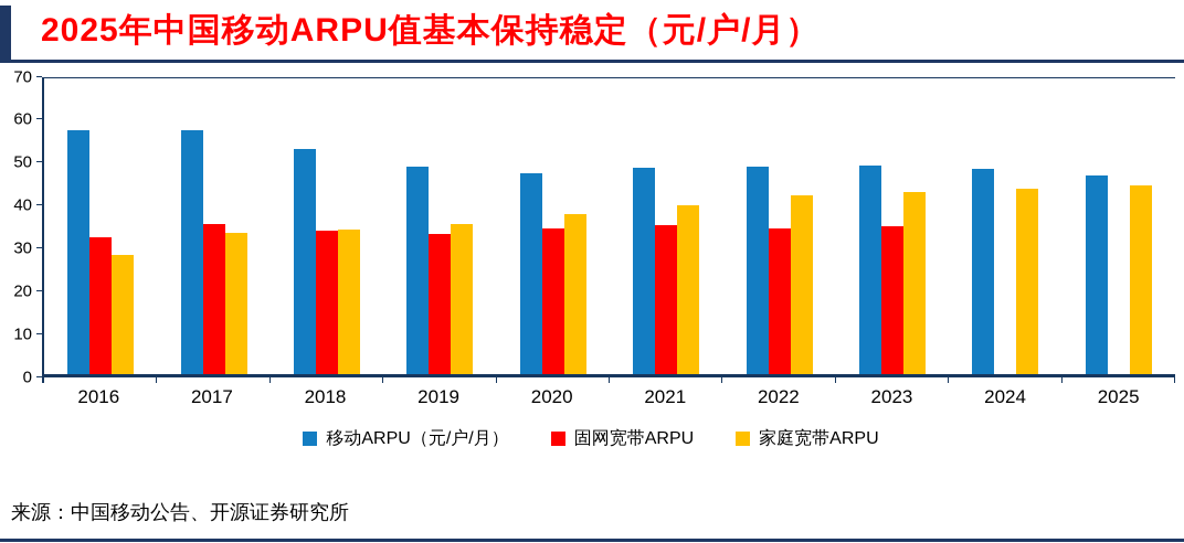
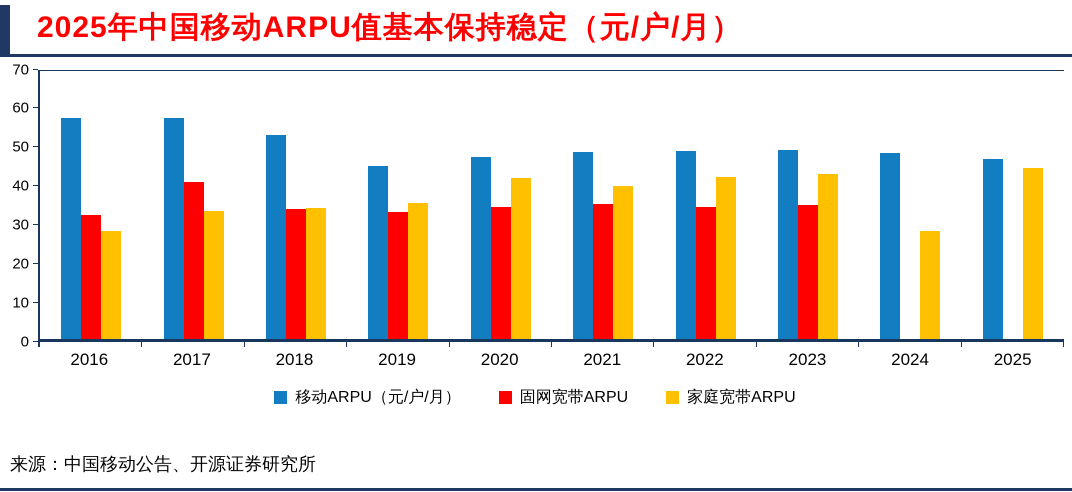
固网宽带ARPU/2017: 36 -> 41
移动ARPU（元/户/月）/2019: 49 -> 45
家庭宽带ARPU/2020: 38 -> 42
家庭宽带ARPU/2024: 44 -> 28
